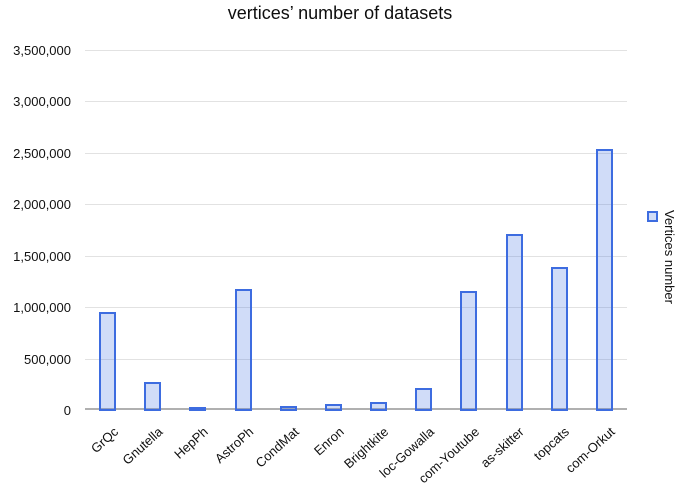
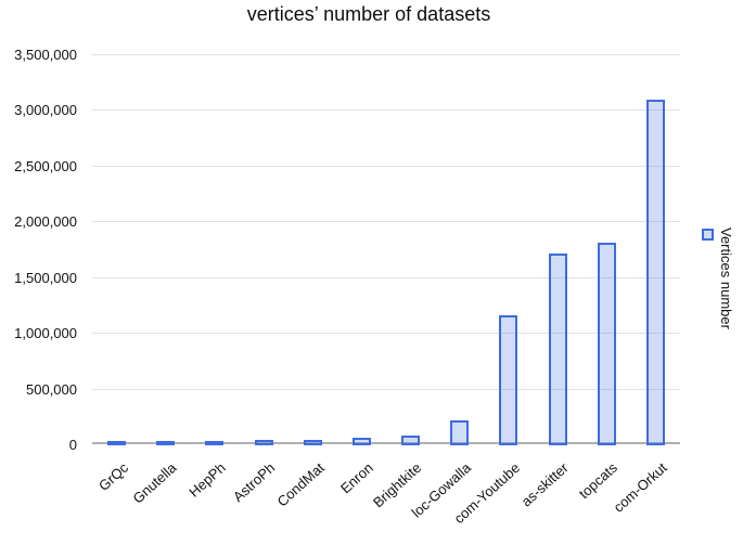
GrQc: 930000 -> 10000
Gnutella: 250000 -> 10000
AstroPh: 1160000 -> 20000
topcats: 1370000 -> 1790000
com-Orkut: 2520000 -> 3070000
